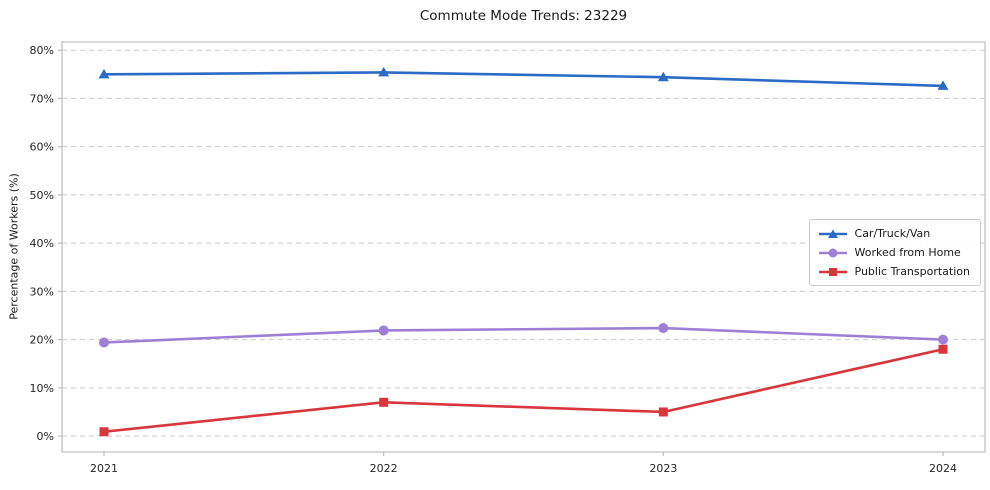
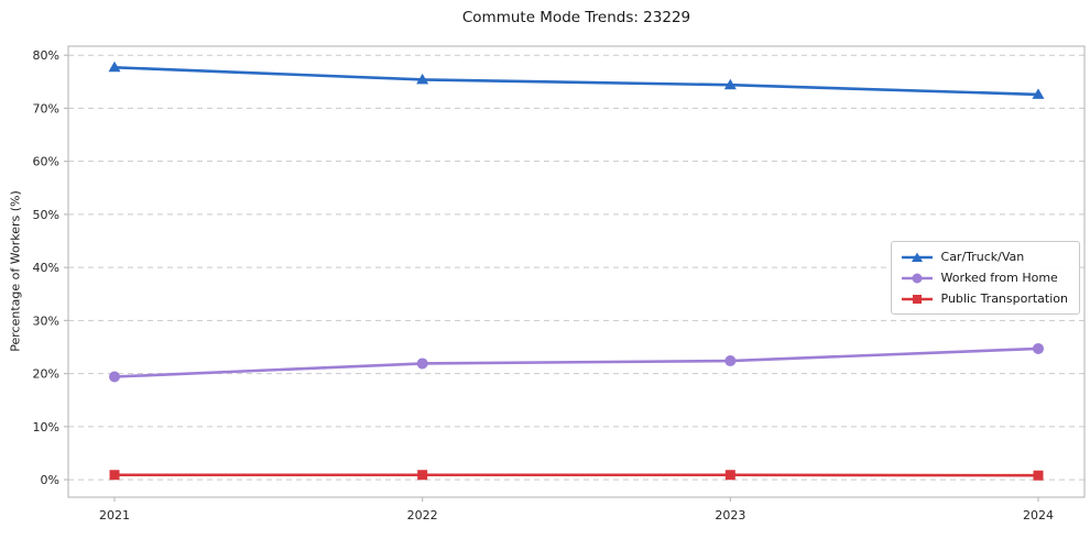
Car/Truck/Van/2021: 75% -> 78%
Public Transportation/2022: 7% -> 1%
Public Transportation/2023: 5% -> 1%
Worked from Home/2024: 20% -> 25%
Public Transportation/2024: 18% -> 1%
